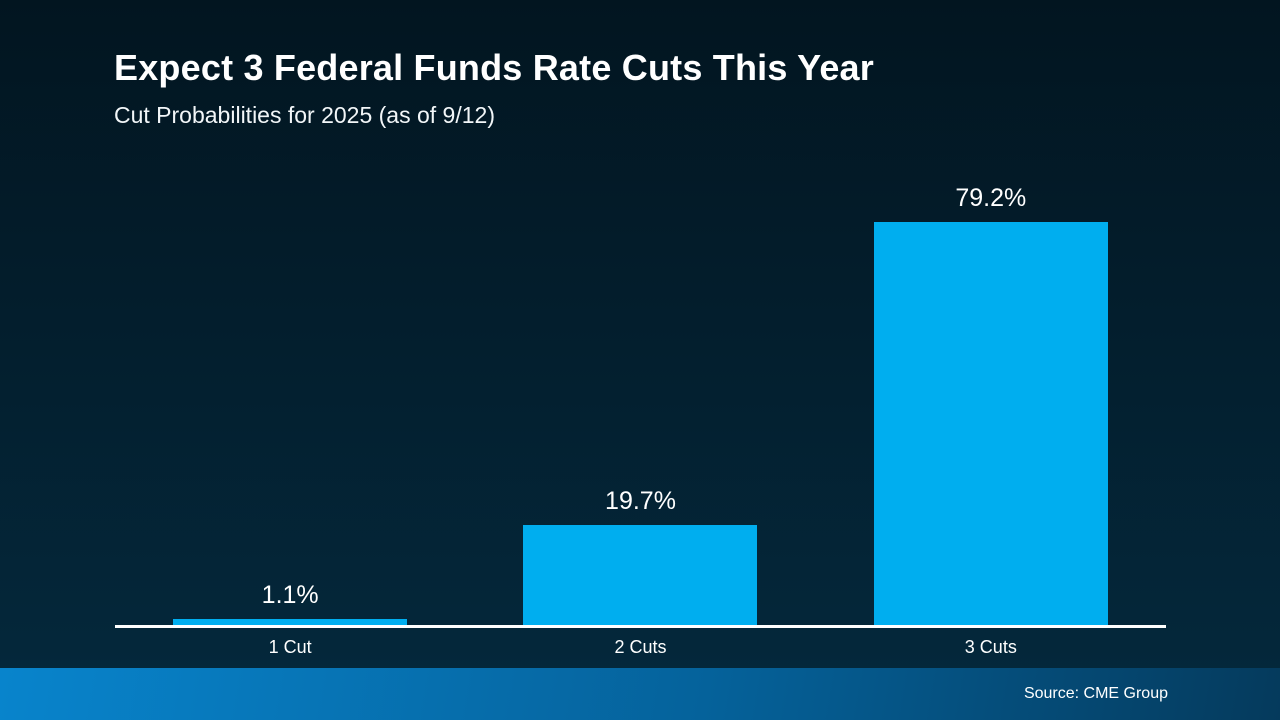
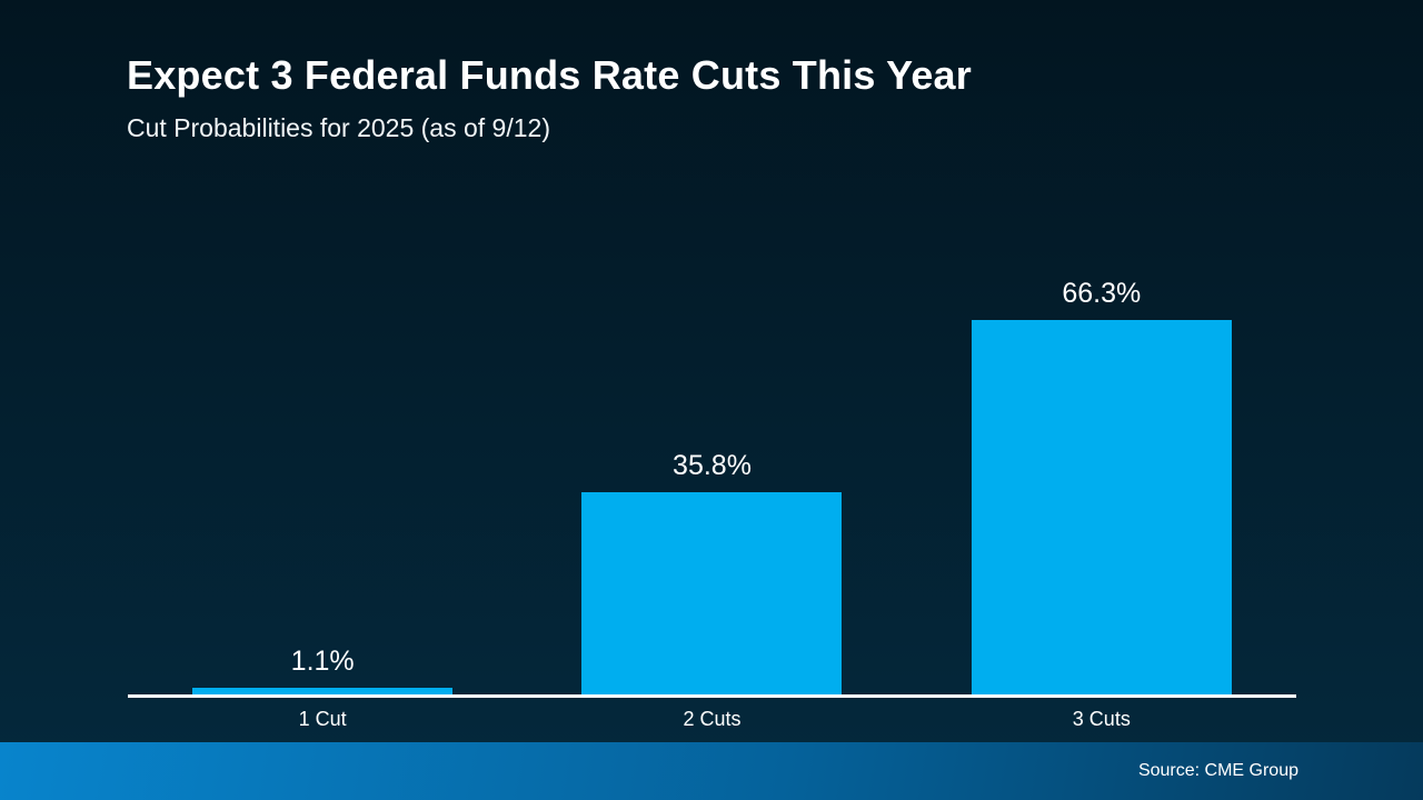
2 Cuts: 19.7% -> 35.8%
3 Cuts: 79.2% -> 66.3%
